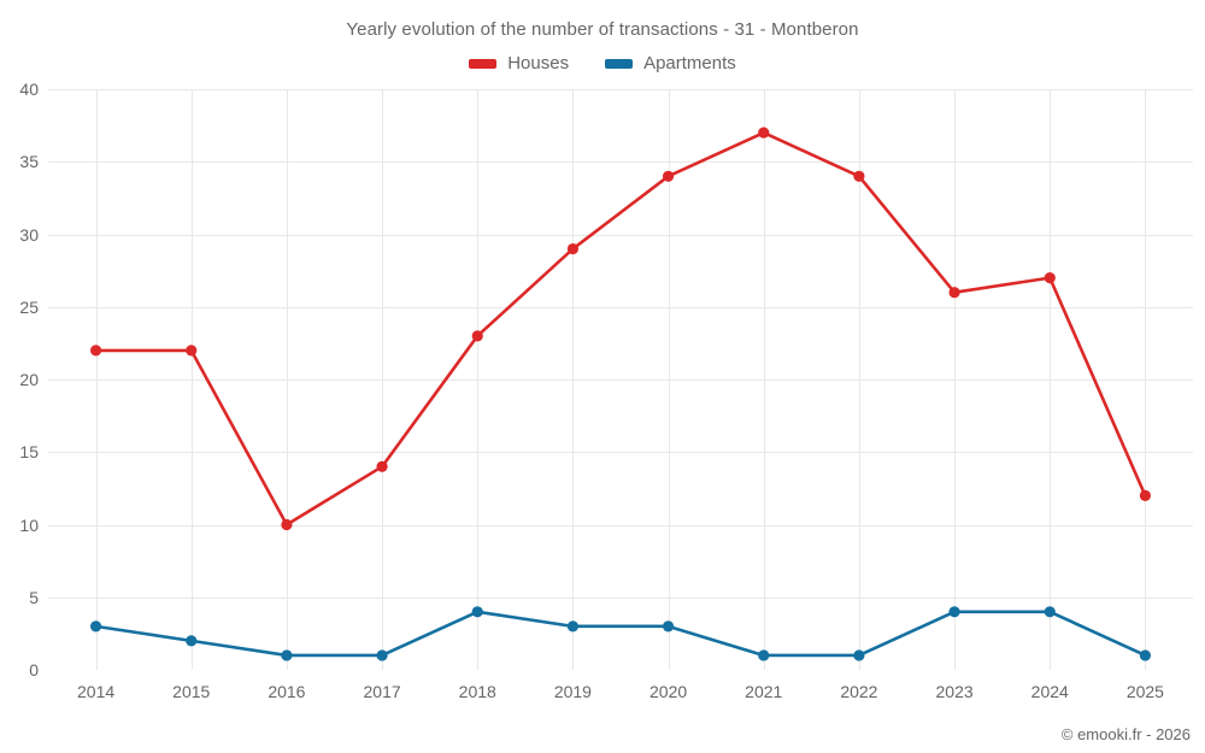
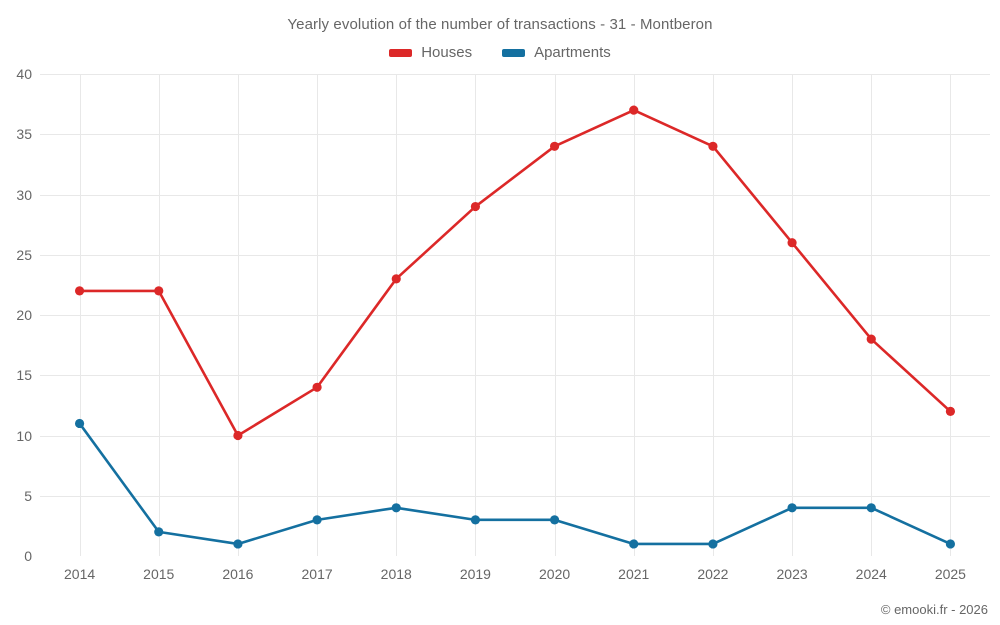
Apartments/2014: 3 -> 11
Apartments/2017: 1 -> 3
Houses/2024: 27 -> 18
